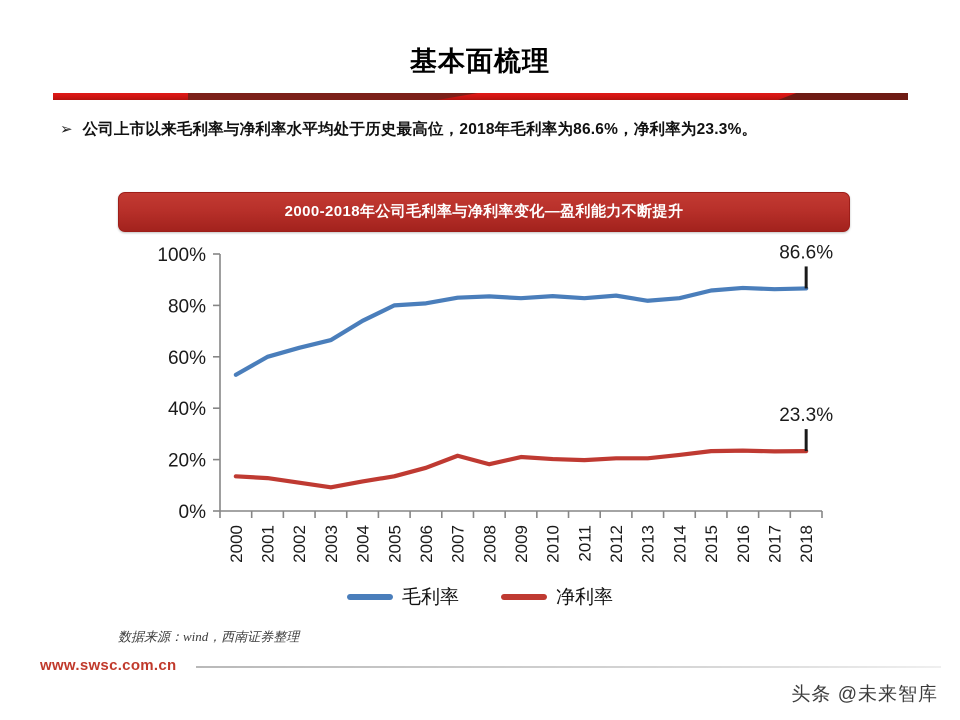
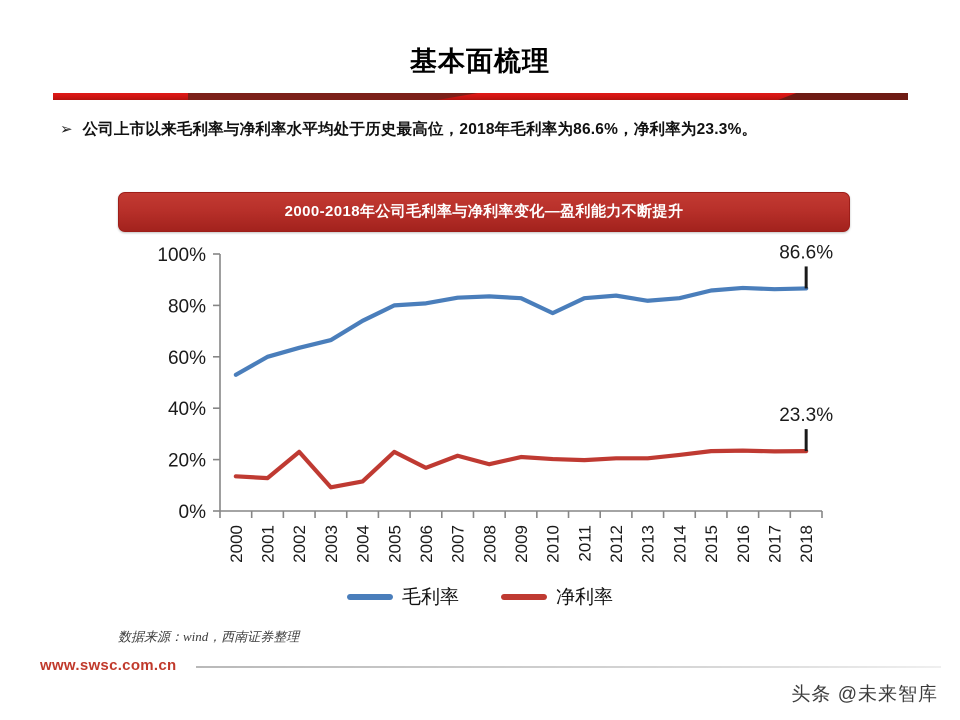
净利率/2002: 11% -> 23%
净利率/2005: 14% -> 23%
毛利率/2010: 84% -> 77%
